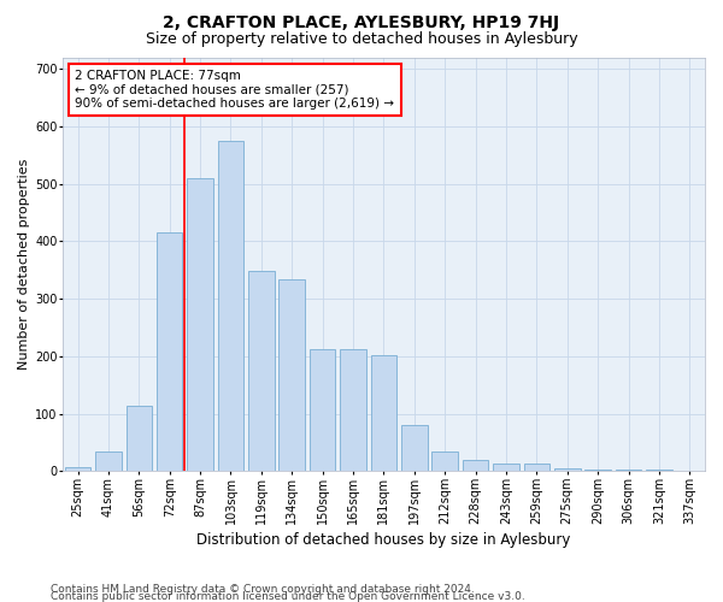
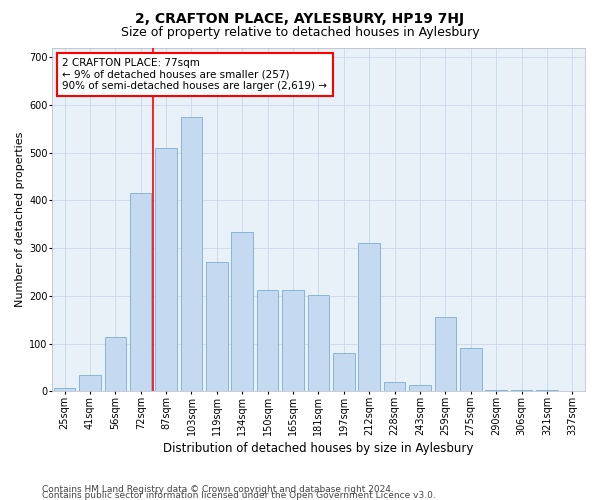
119sqm: 348 -> 270
212sqm: 35 -> 310
259sqm: 13 -> 155
275sqm: 5 -> 90
